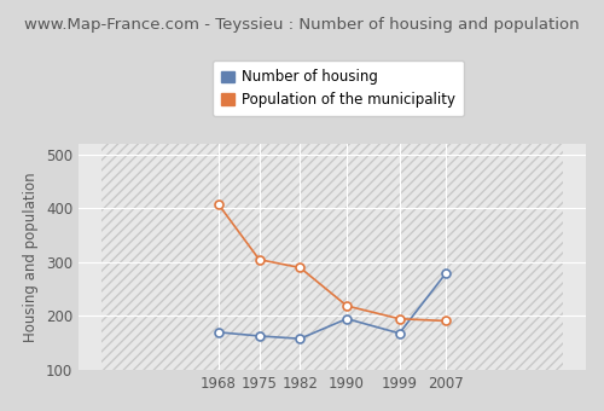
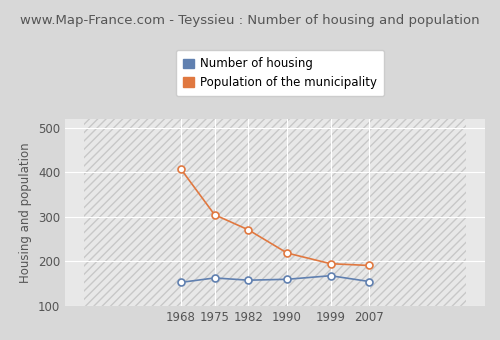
Number of housing/1968: 170 -> 153
Population of the municipality/1982: 290 -> 271
Number of housing/1990: 195 -> 160
Number of housing/2007: 280 -> 155
